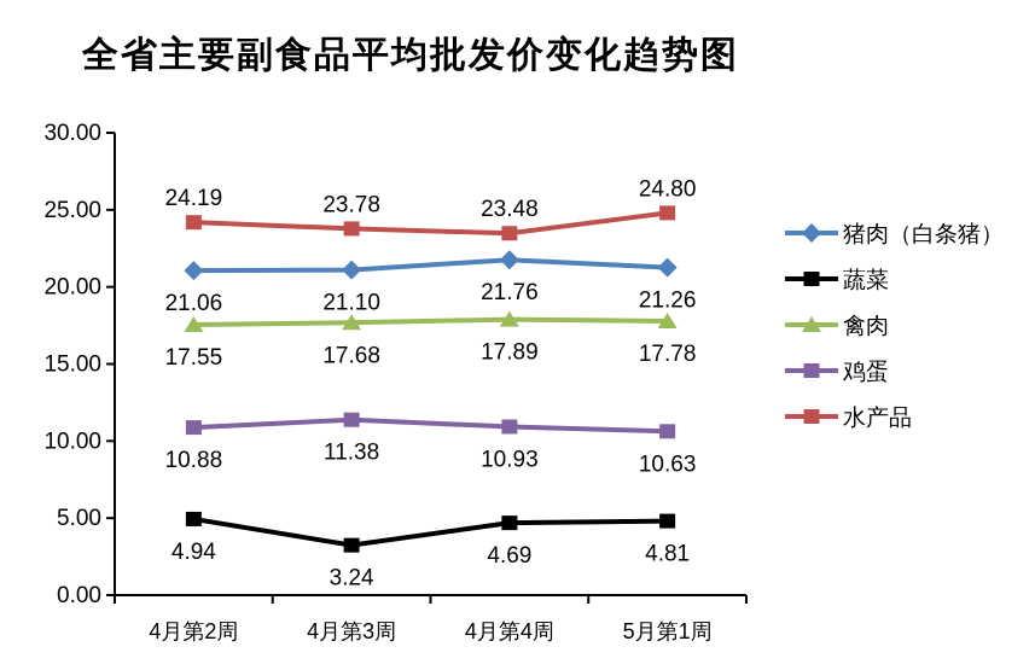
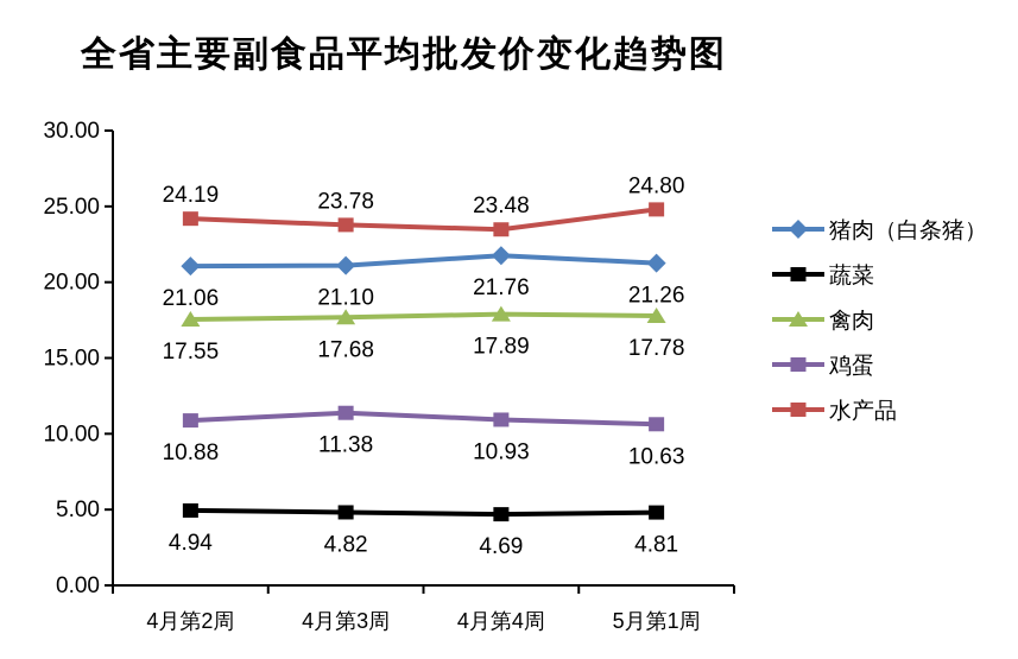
蔬菜/4月第3周: 3.24 -> 4.82
